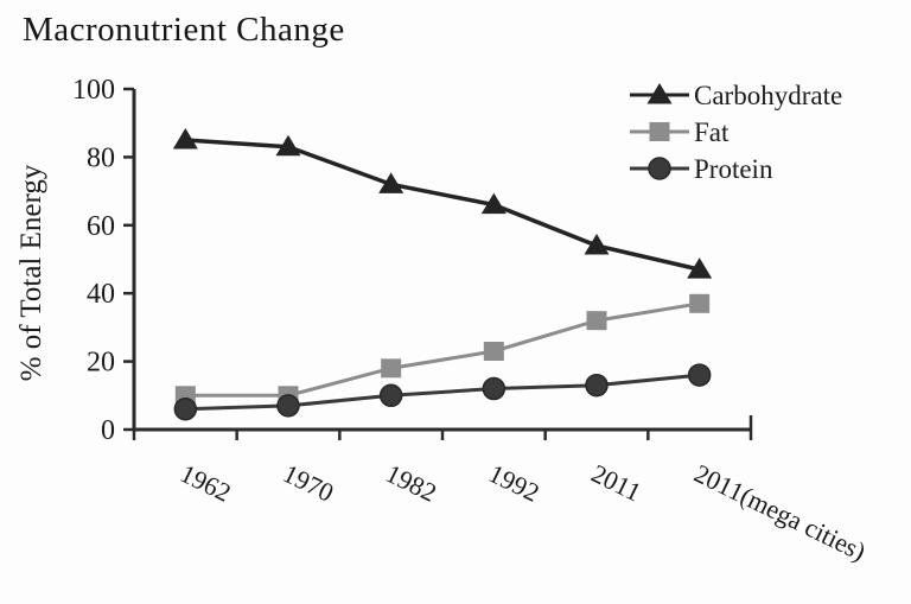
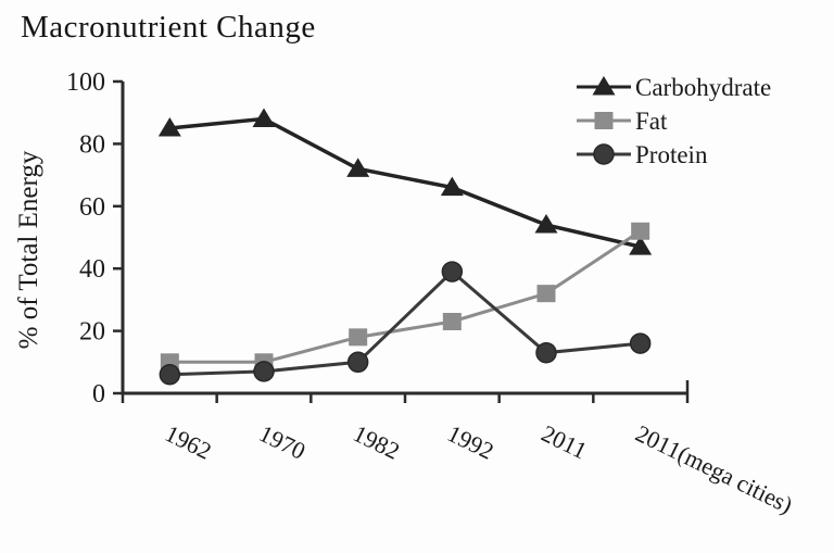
Carbohydrate/1970: 83 -> 88
Protein/1992: 12 -> 39
Fat/2011(mega cities): 37 -> 52
